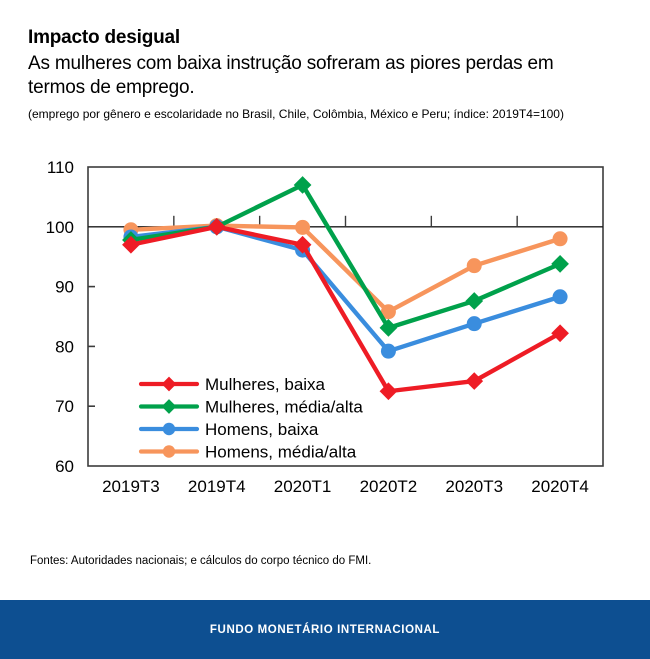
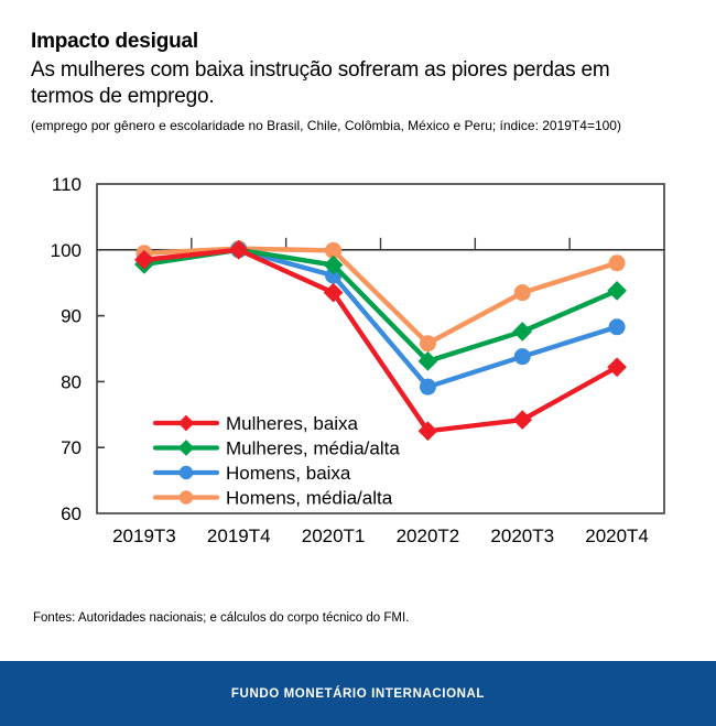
Mulheres, baixa/2019T3: 97 -> 98
Mulheres, baixa/2020T1: 97 -> 94
Mulheres, média/alta/2020T1: 107 -> 98
